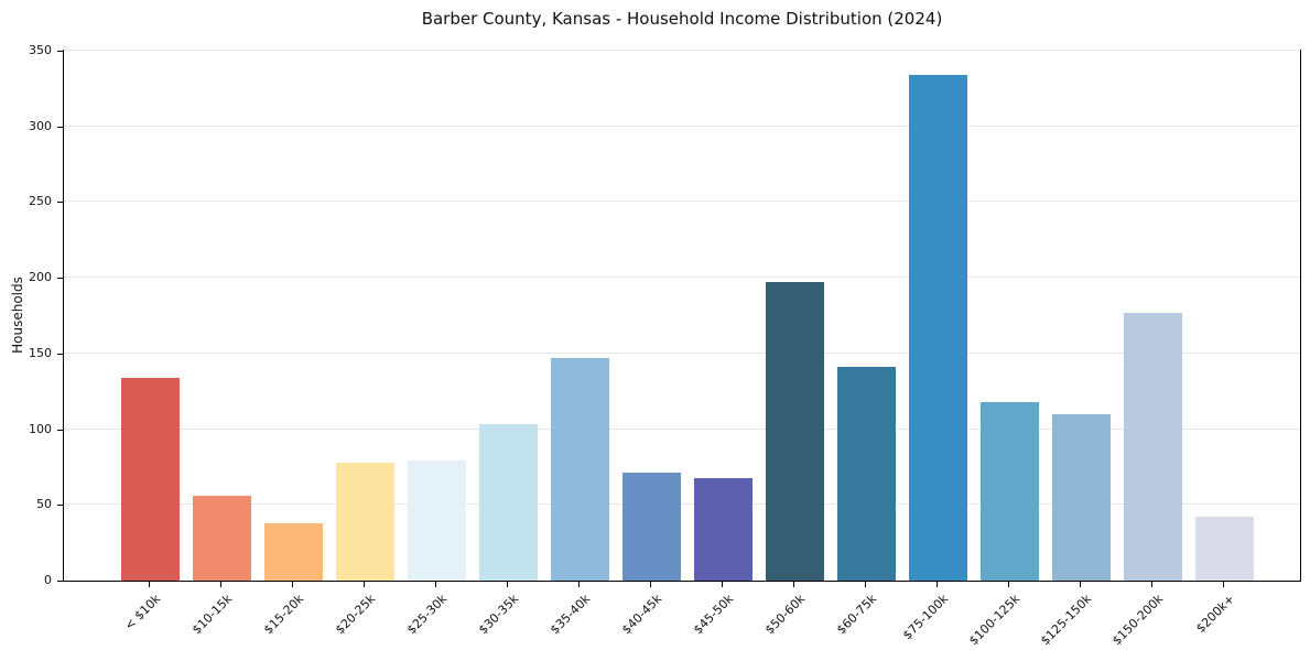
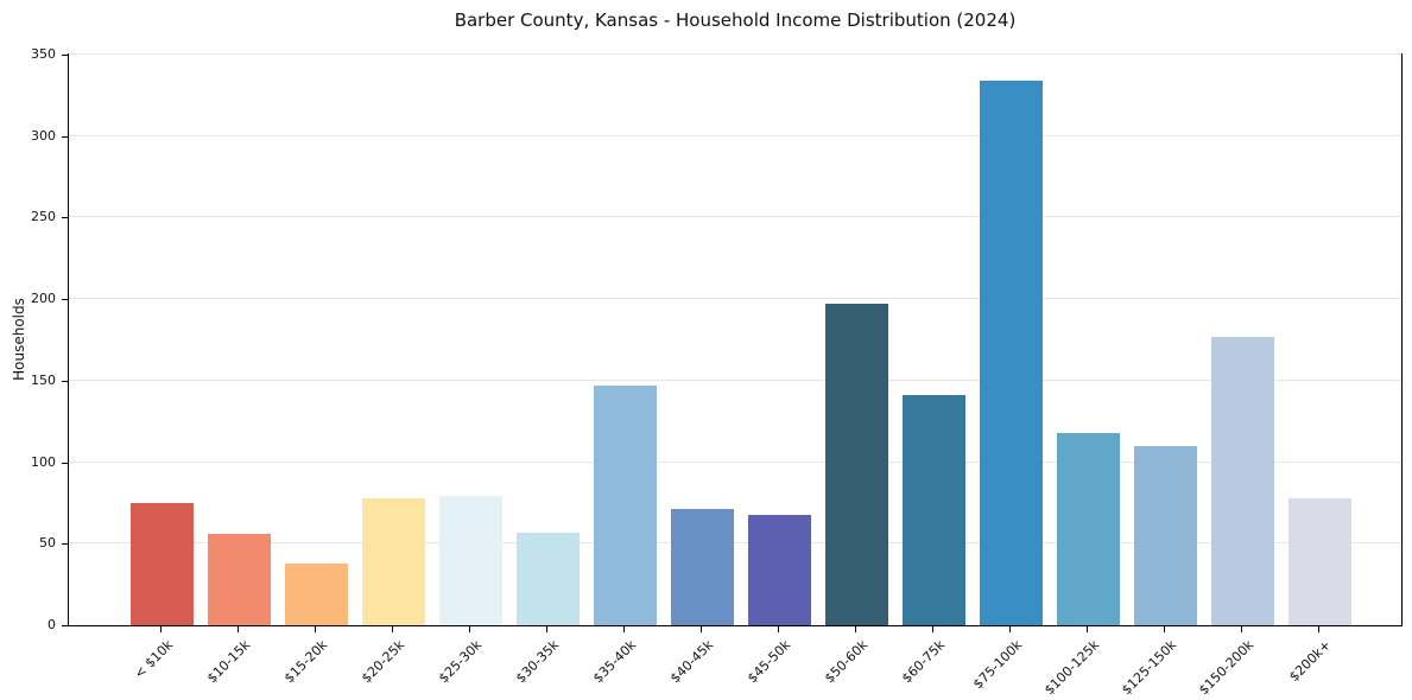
< $10k: 134 -> 75
$30-35k: 103 -> 57
$200k+: 42 -> 78
